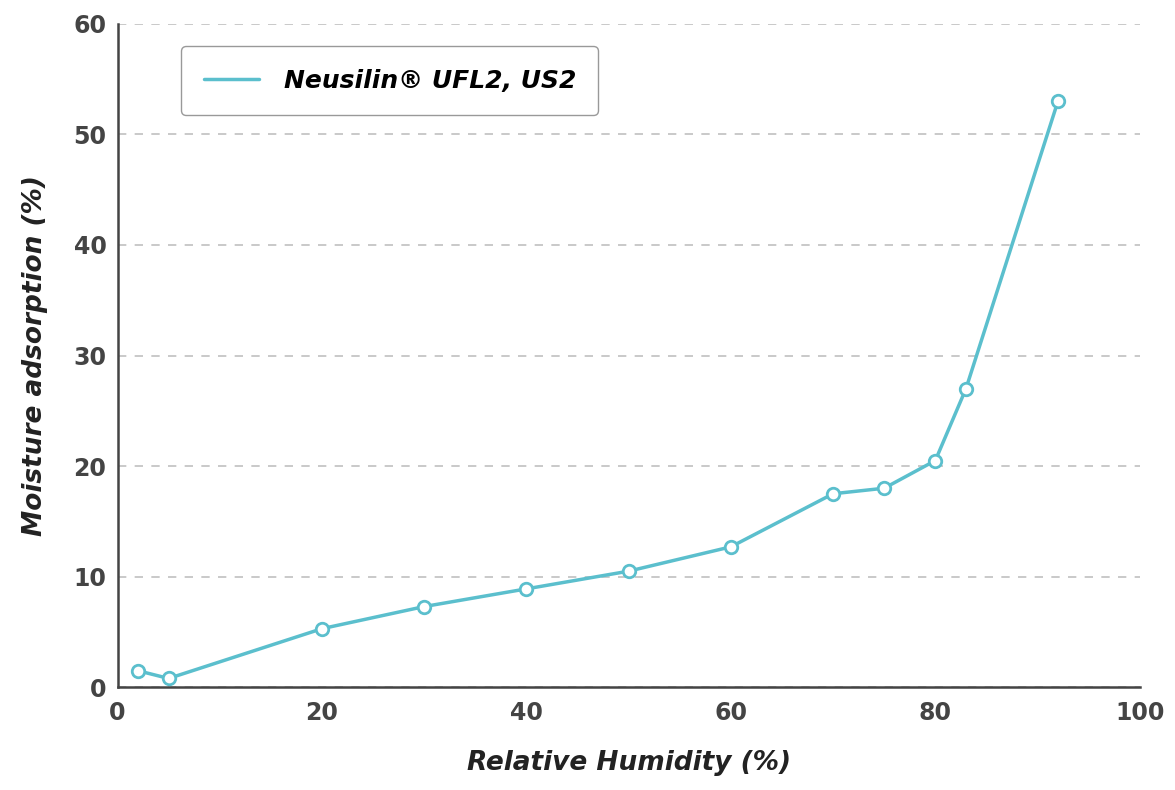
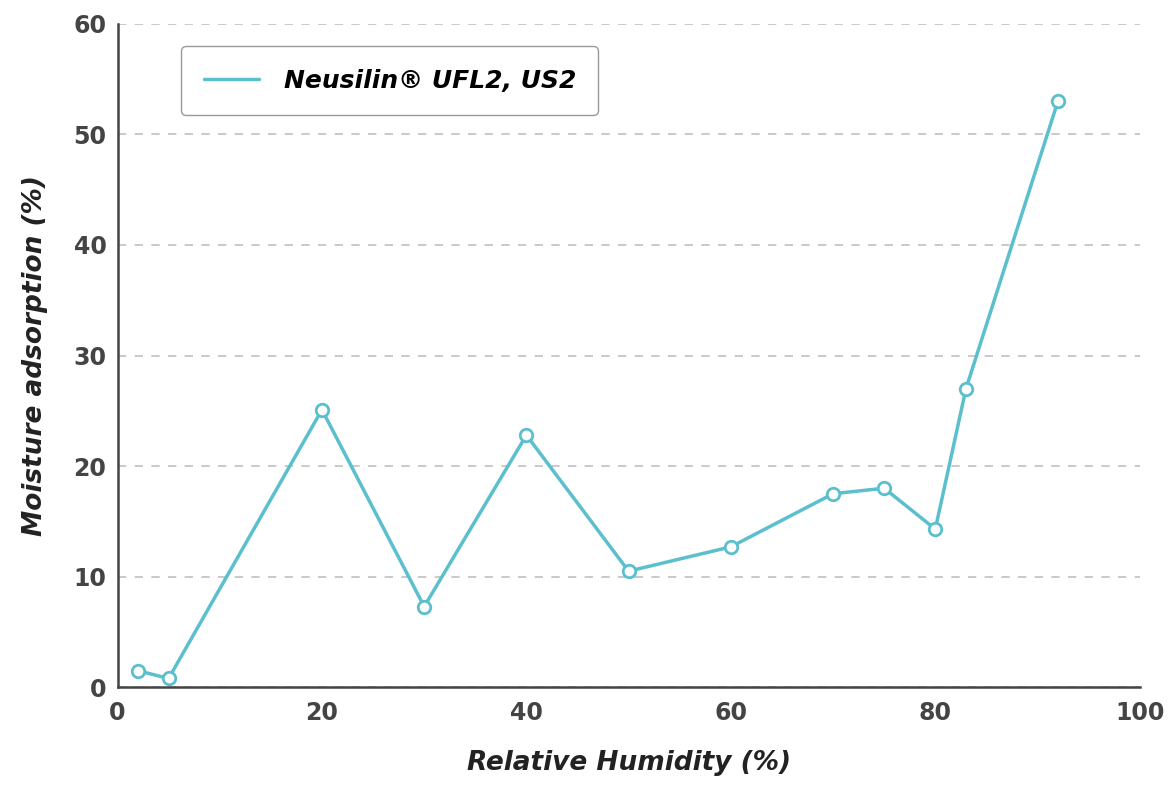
20: 5.3 -> 25.1
40: 8.9 -> 22.8
80: 20.5 -> 14.3
